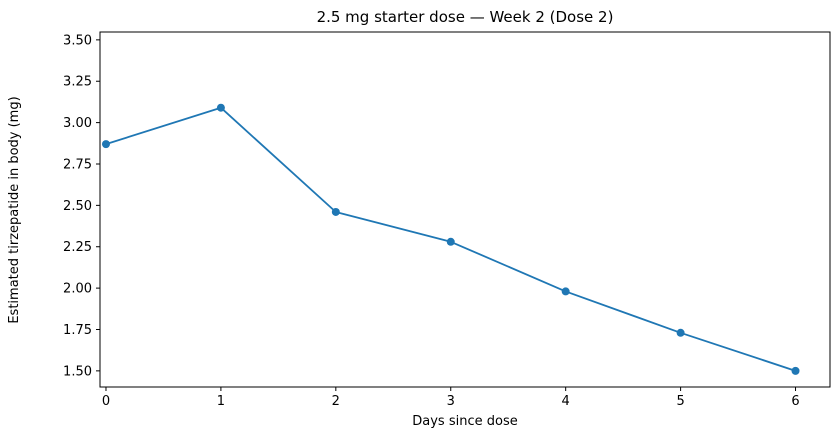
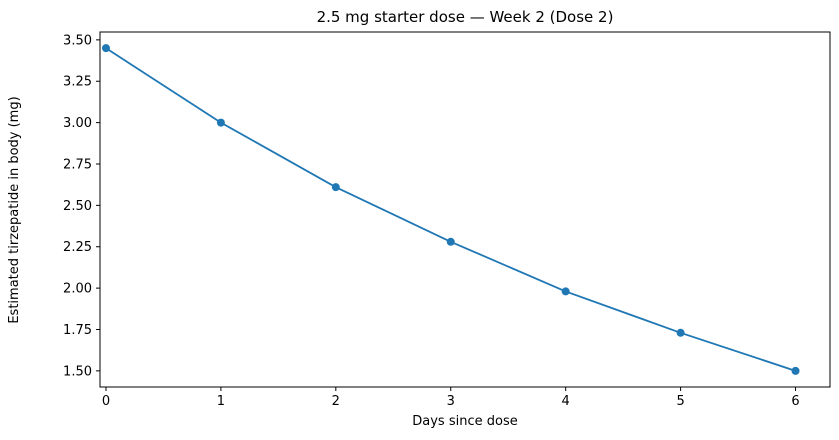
0: 2.87 -> 3.45
1: 3.09 -> 3.00
2: 2.46 -> 2.61
